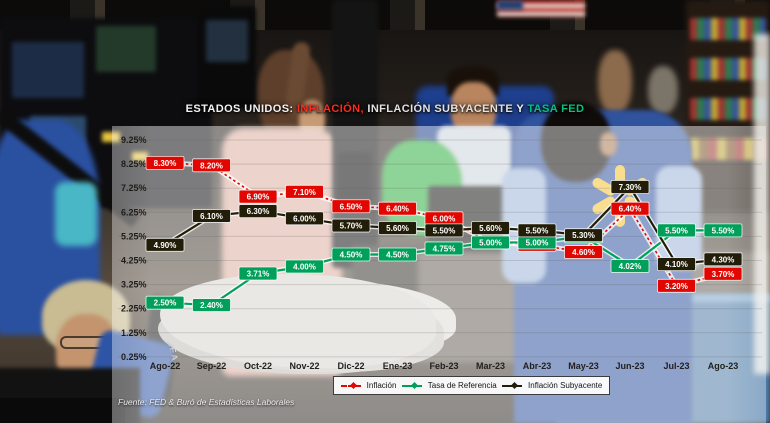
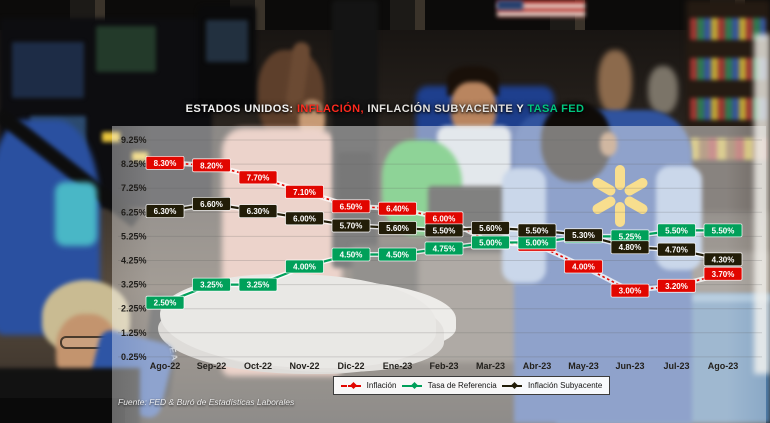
Inflación Subyacente/Ago-22: 4.90% -> 6.30%
Tasa de Referencia/Sep-22: 2.40% -> 3.25%
Inflación Subyacente/Sep-22: 6.10% -> 6.60%
Inflación/Oct-22: 6.90% -> 7.70%
Tasa de Referencia/Oct-22: 3.71% -> 3.25%
Inflación/May-23: 4.60% -> 4.00%
Inflación/Jun-23: 6.40% -> 3.00%
Tasa de Referencia/Jun-23: 4.02% -> 5.25%
Inflación Subyacente/Jun-23: 7.30% -> 4.80%
Inflación Subyacente/Jul-23: 4.10% -> 4.70%
